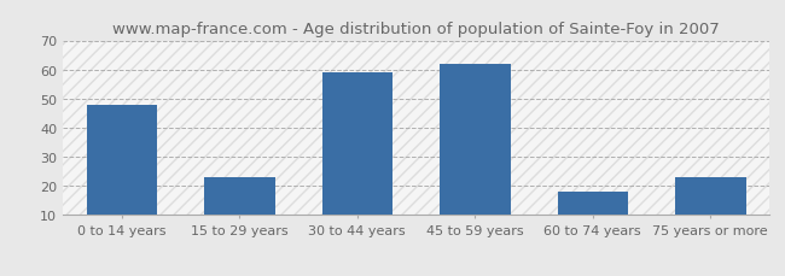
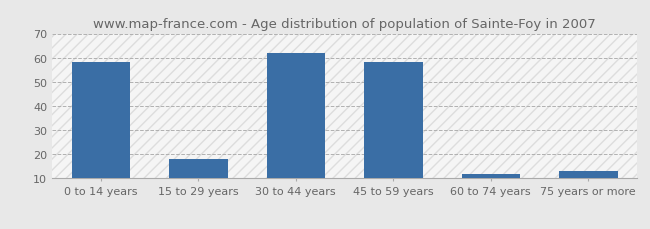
0 to 14 years: 48 -> 58
15 to 29 years: 23 -> 18
30 to 44 years: 59 -> 62
45 to 59 years: 62 -> 58
60 to 74 years: 18 -> 12
75 years or more: 23 -> 13
